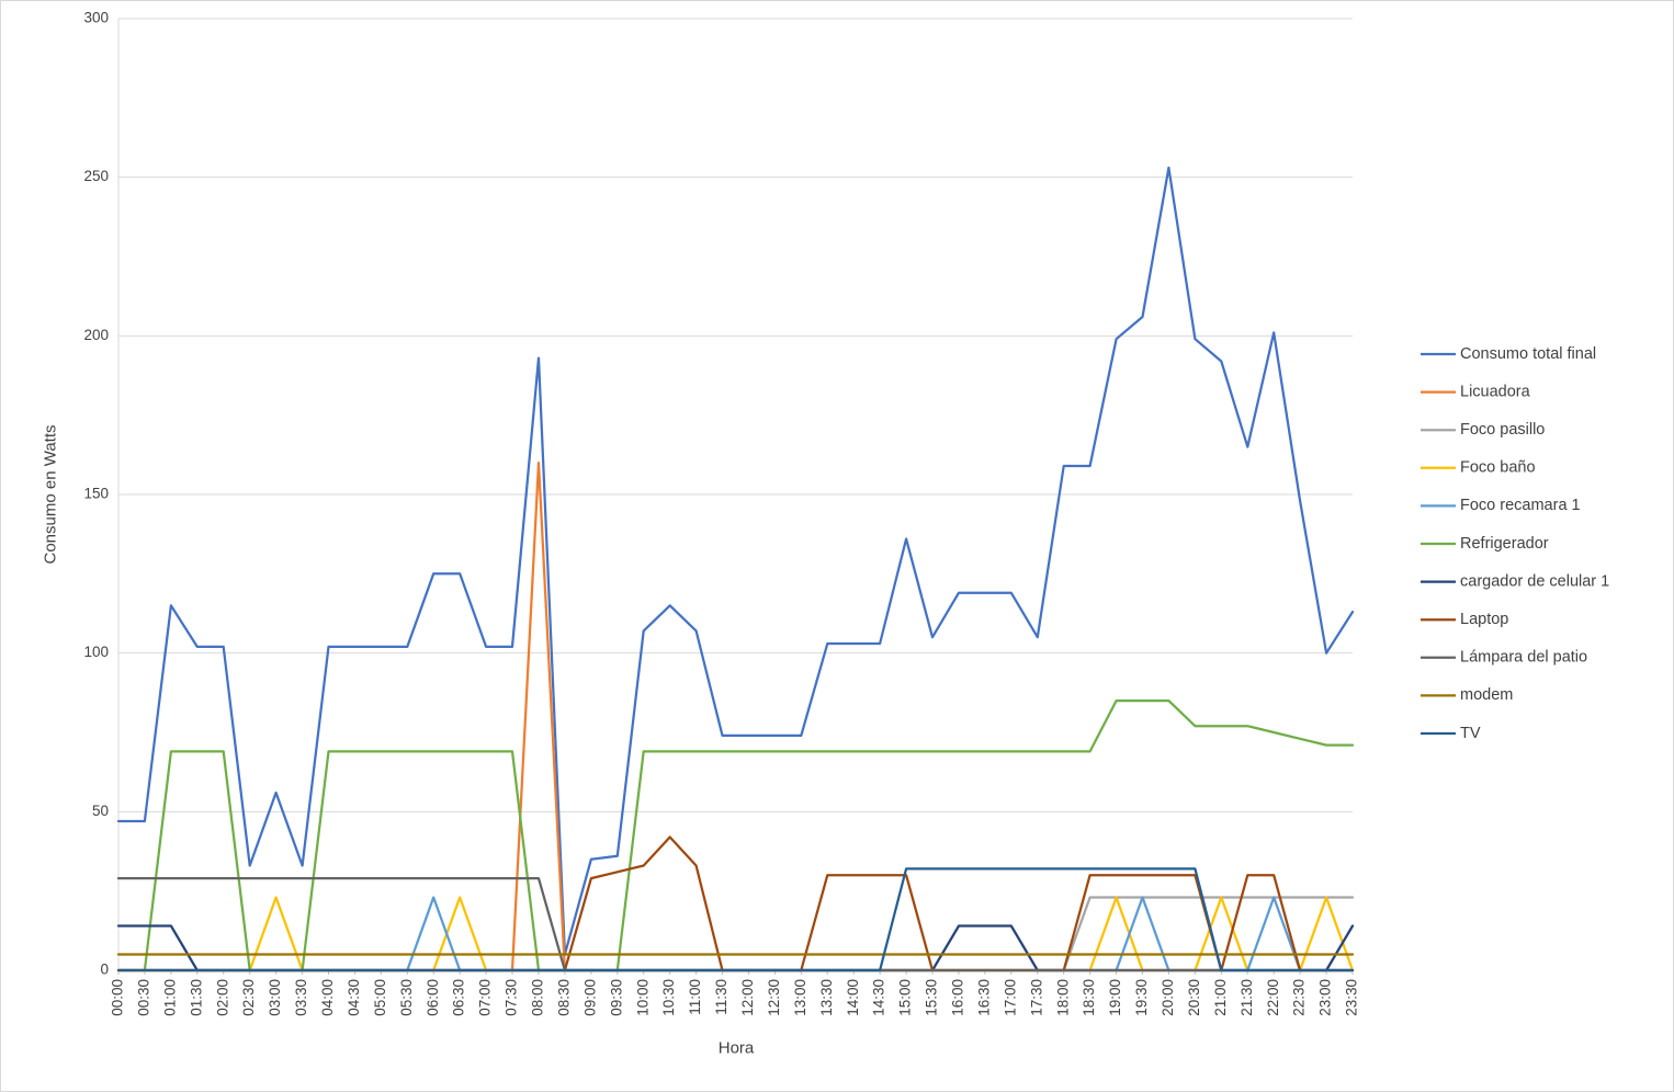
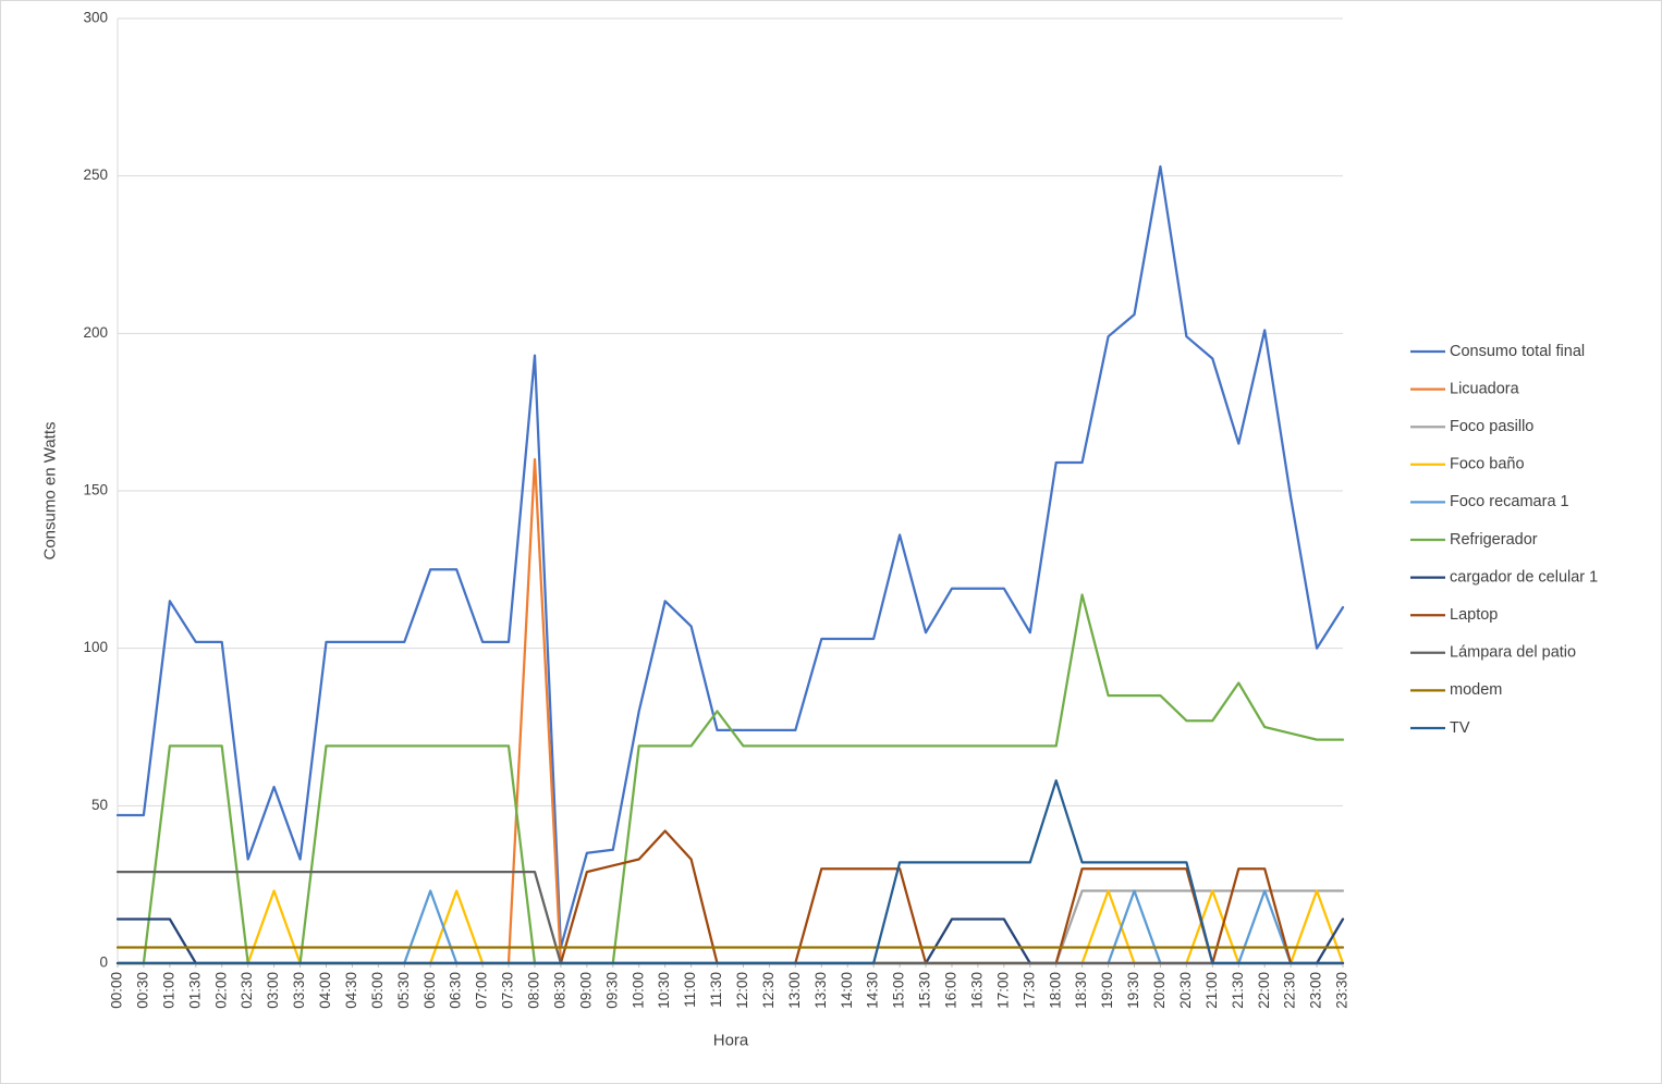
Consumo total final/10:00: 107 -> 80
Refrigerador/11:30: 69 -> 80
TV/18:00: 32 -> 58
Refrigerador/18:30: 69 -> 117
Refrigerador/21:30: 77 -> 89
